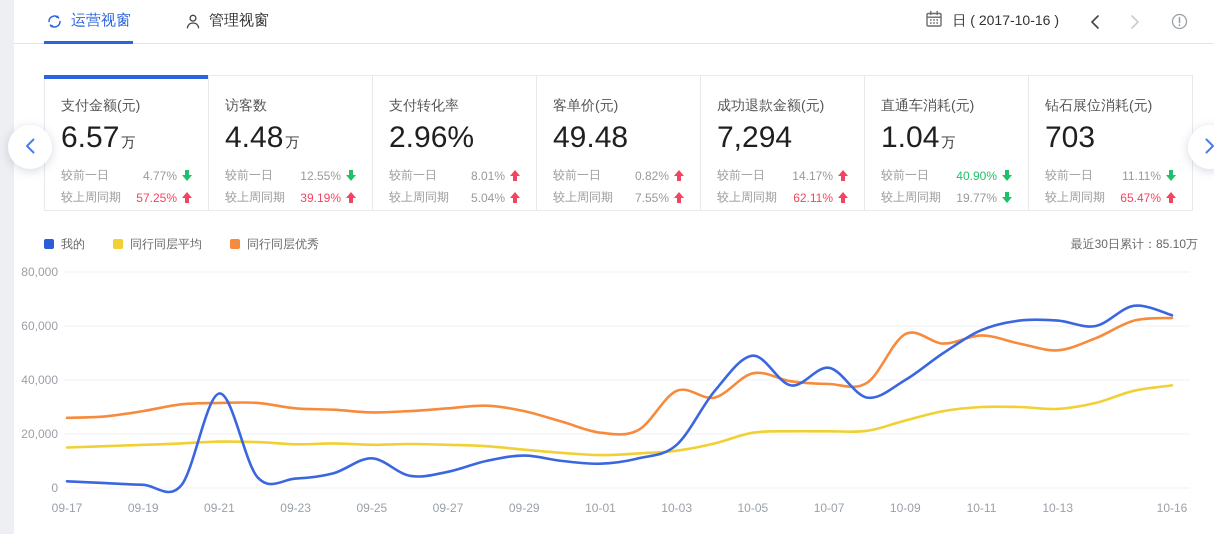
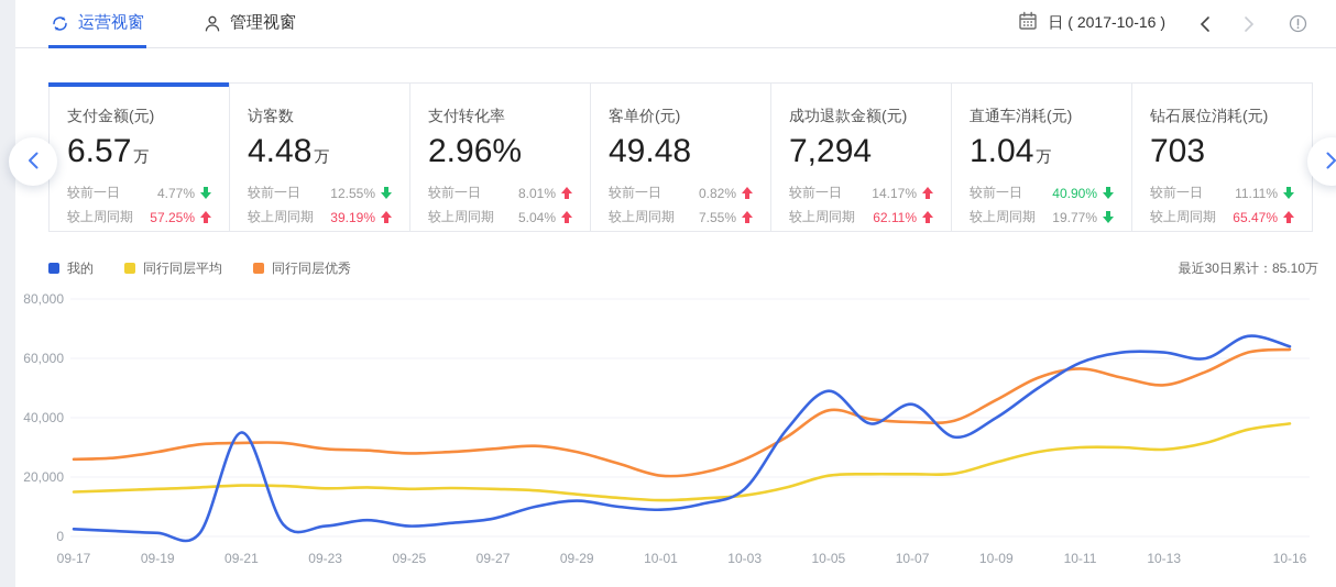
我的/09-25: 11000 -> 4000
同行同层优秀/10-03: 36000 -> 26000
同行同层优秀/10-09: 57000 -> 46000
